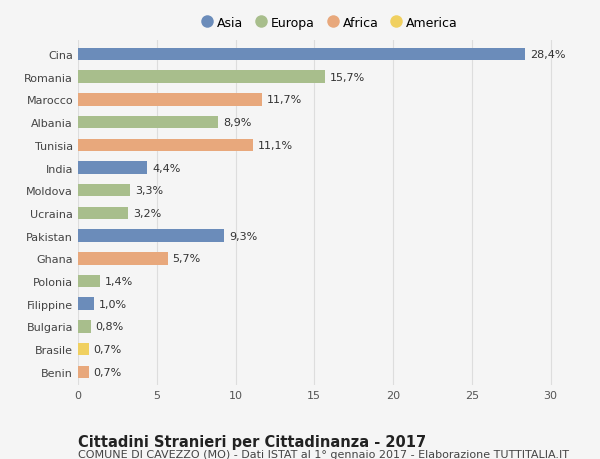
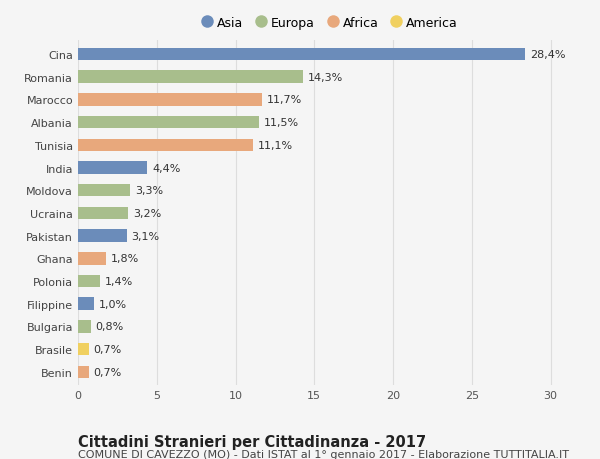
Romania: 15,7% -> 14,3%
Albania: 8,9% -> 11,5%
Pakistan: 9,3% -> 3,1%
Ghana: 5,7% -> 1,8%
